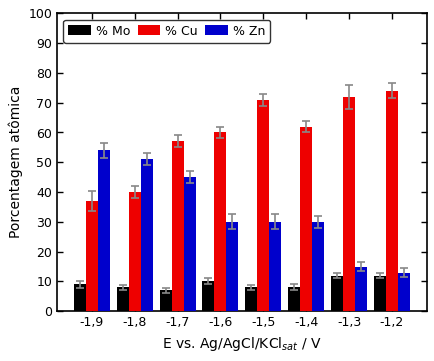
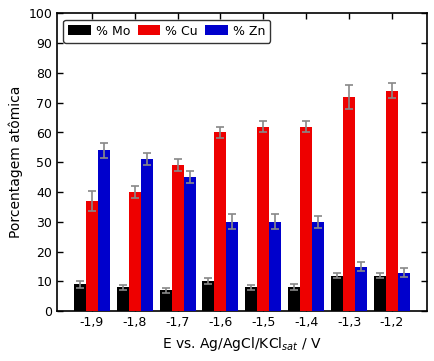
% Cu/-1,7: 57 -> 49
% Cu/-1,5: 71 -> 62
